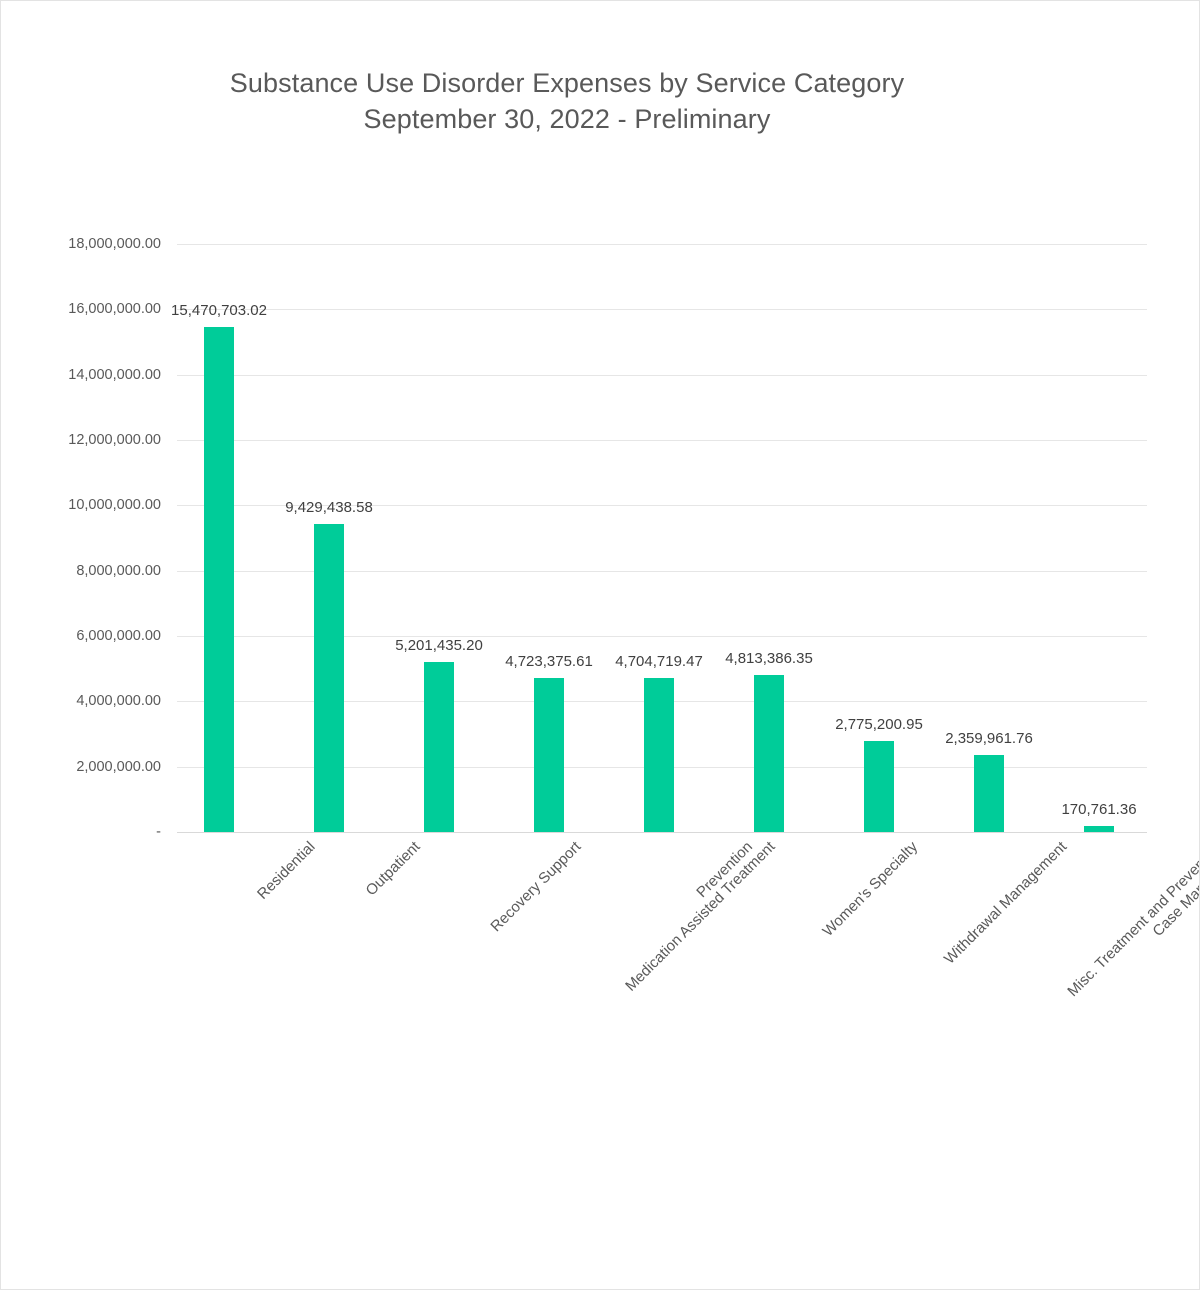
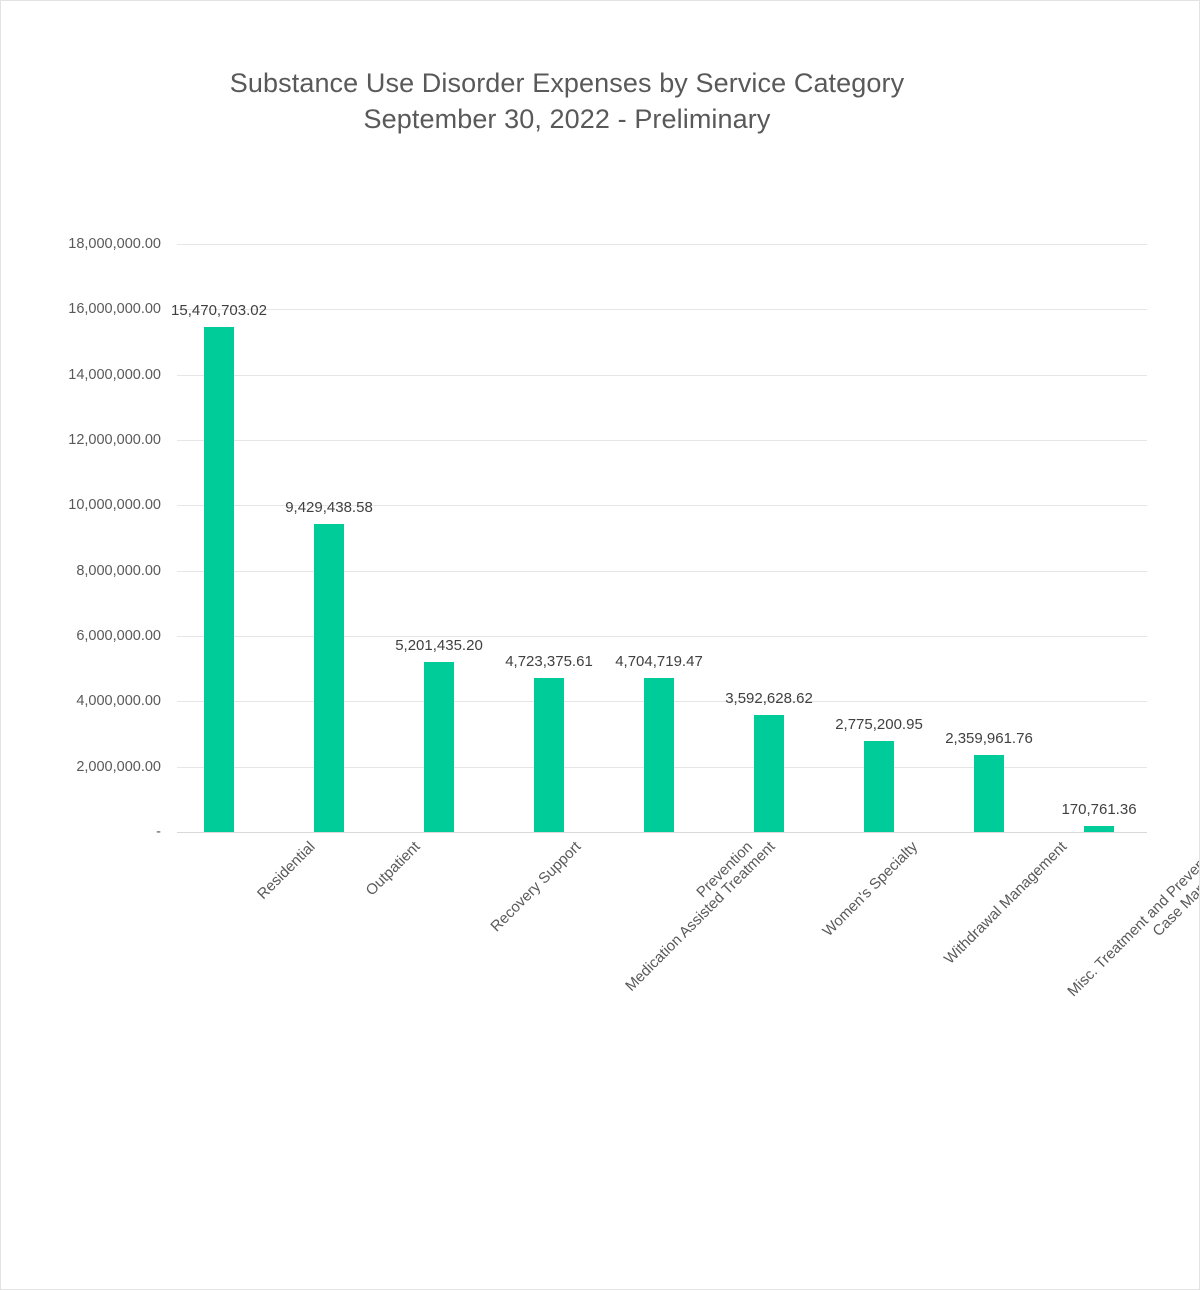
Women's Specialty: 4,813,386.35 -> 3,592,628.62
